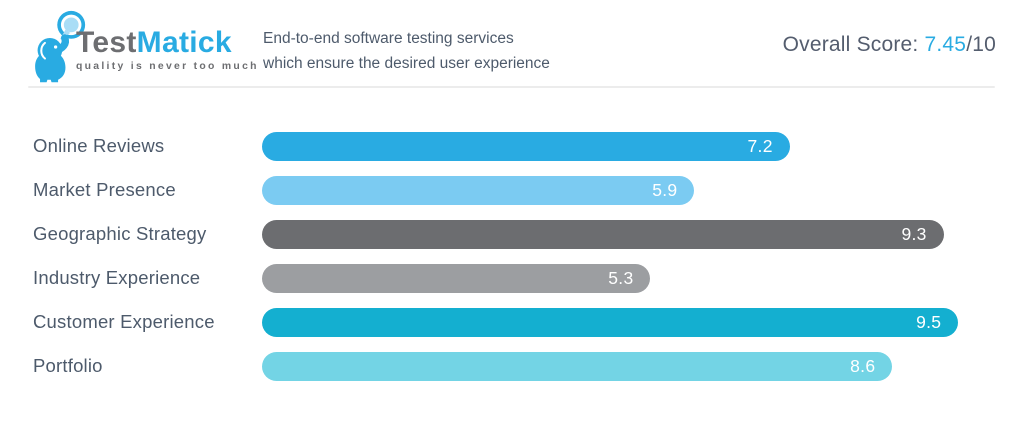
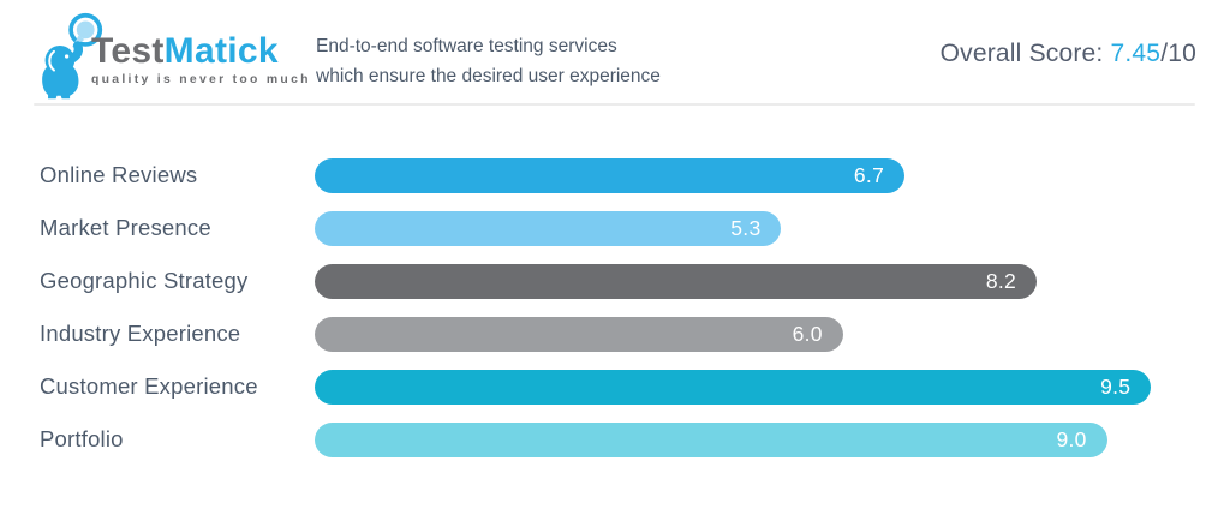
Online Reviews: 7.2 -> 6.7
Market Presence: 5.9 -> 5.3
Geographic Strategy: 9.3 -> 8.2
Industry Experience: 5.3 -> 6.0
Portfolio: 8.6 -> 9.0
